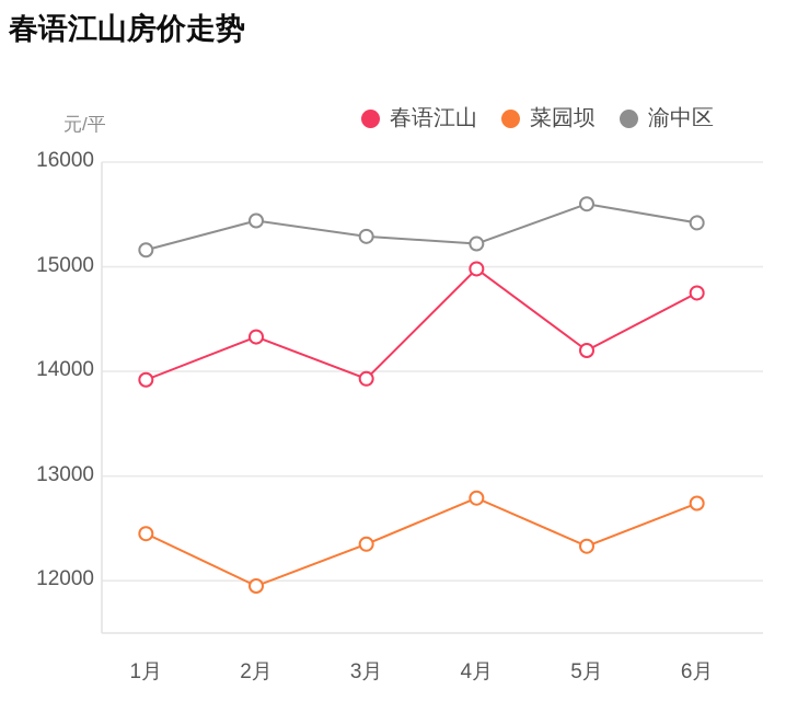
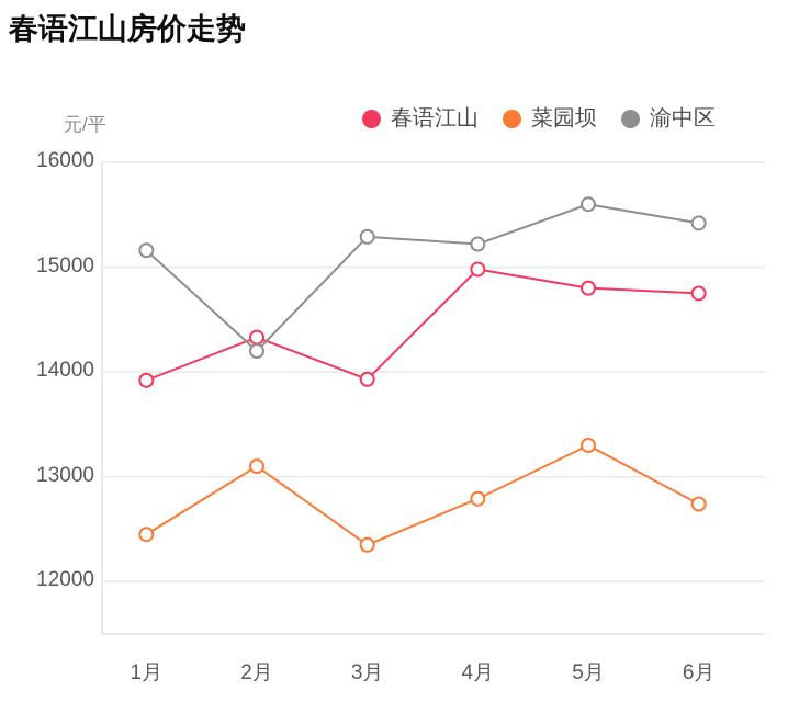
菜园坝/2月: 12000 -> 13100
渝中区/2月: 15400 -> 14200
春语江山/5月: 14200 -> 14800
菜园坝/5月: 12300 -> 13300
